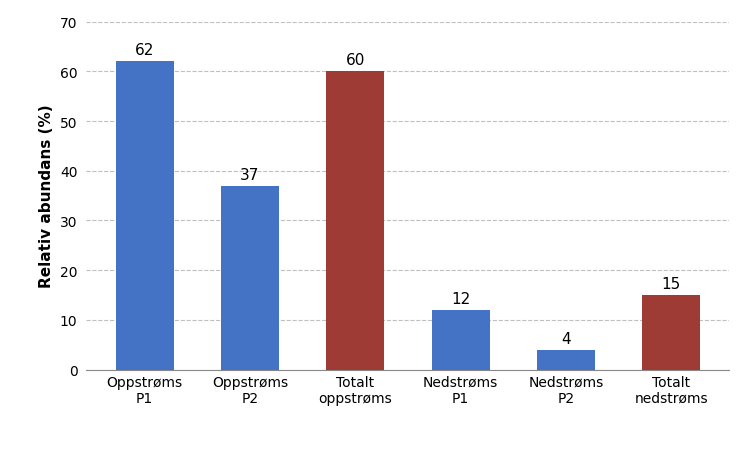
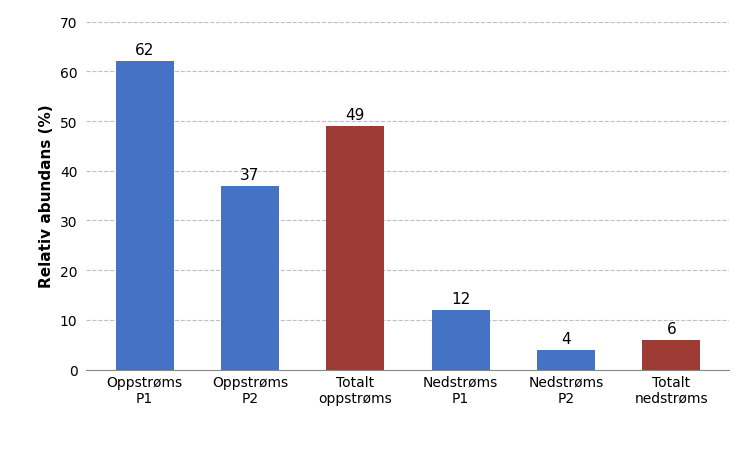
Totalt oppstrøms: 60 -> 49
Totalt nedstrøms: 15 -> 6
